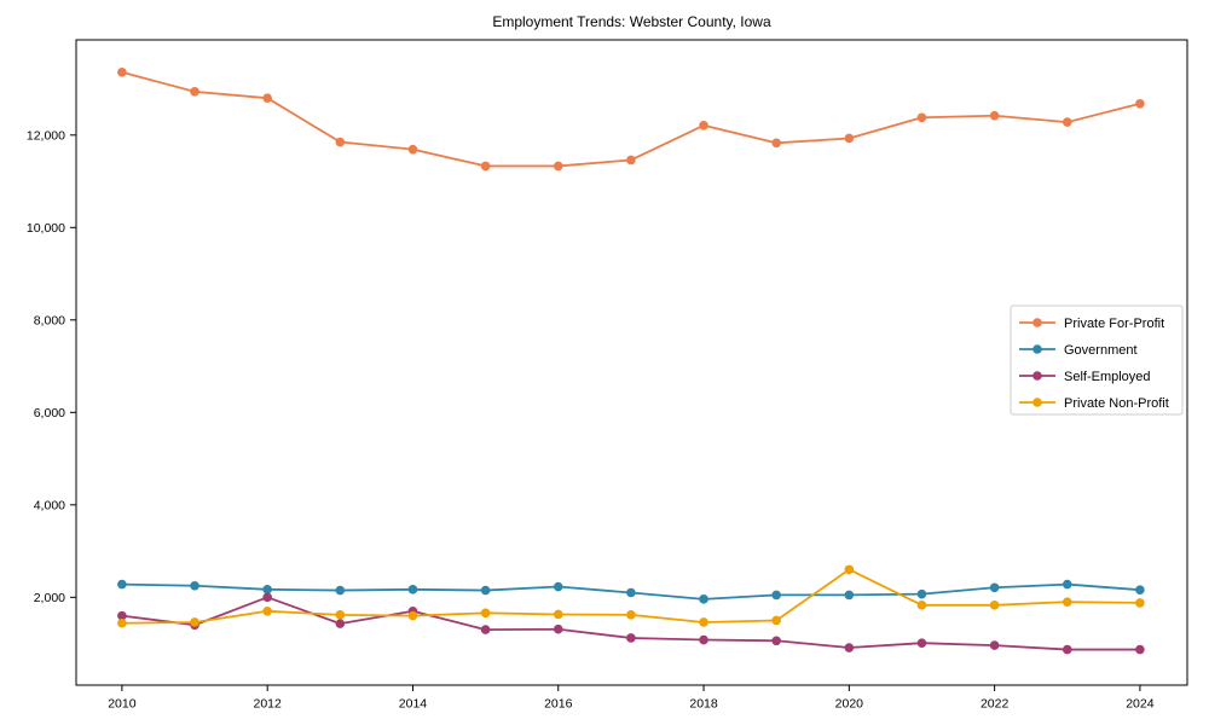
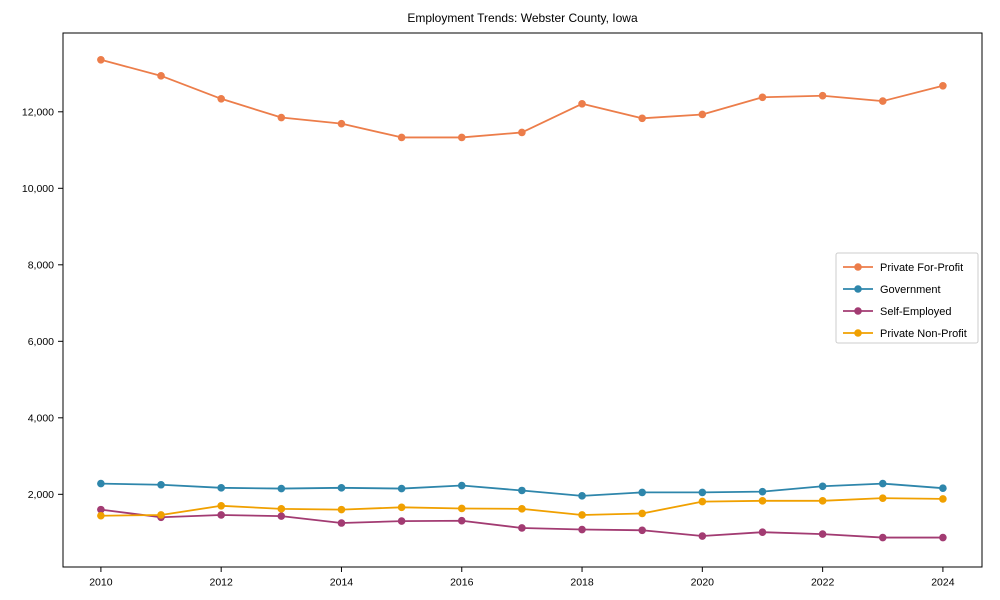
Private For-Profit/2012: 12800 -> 12300
Self-Employed/2012: 2000 -> 1500
Self-Employed/2014: 1700 -> 1200
Private Non-Profit/2020: 2600 -> 1800
